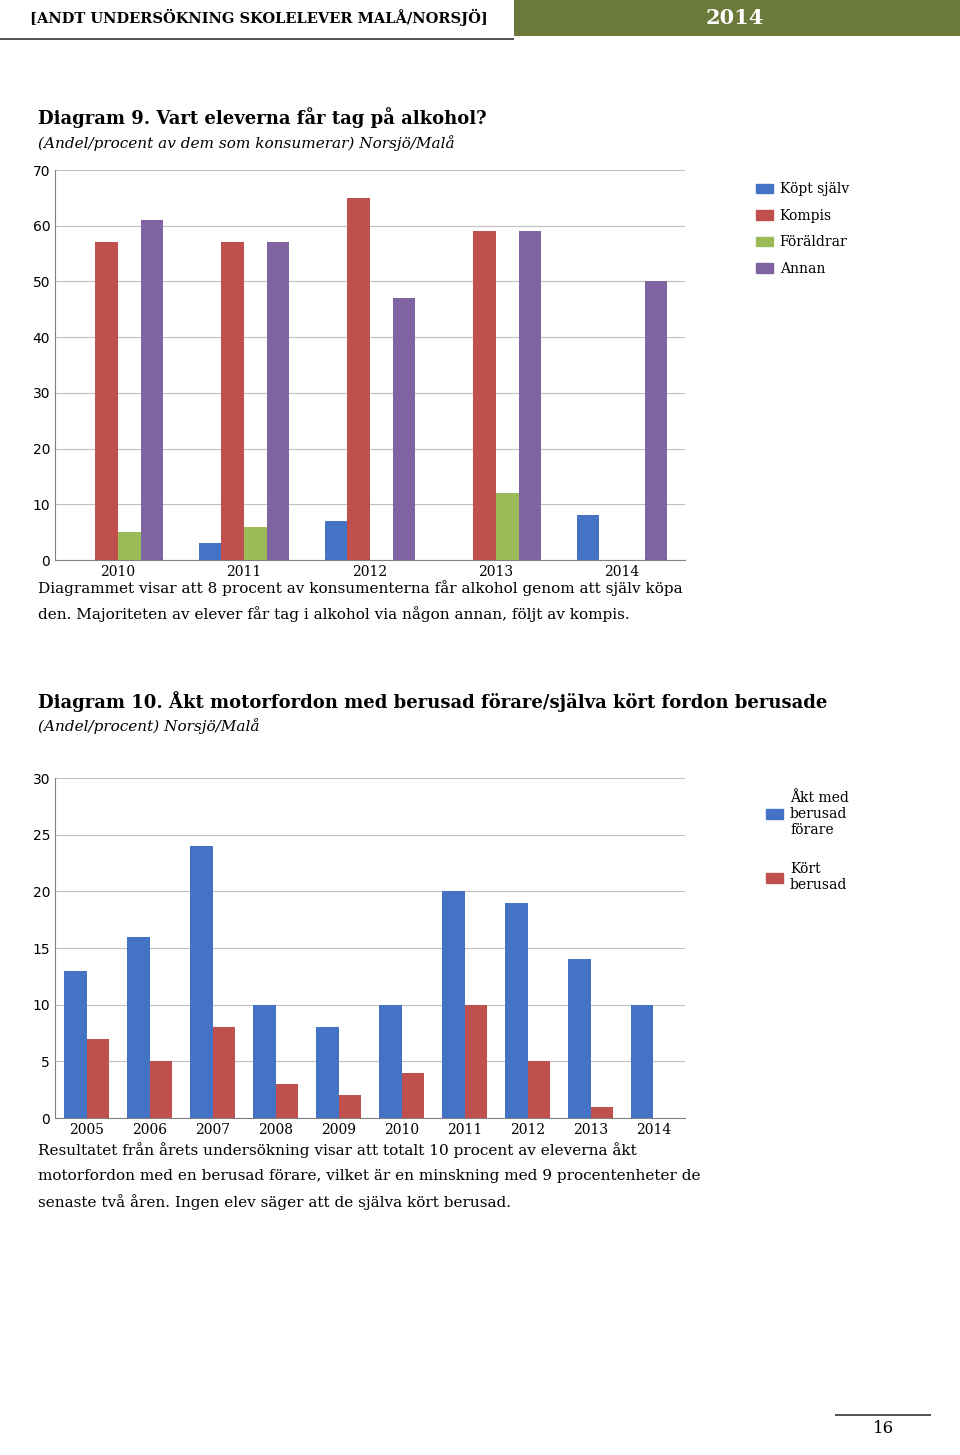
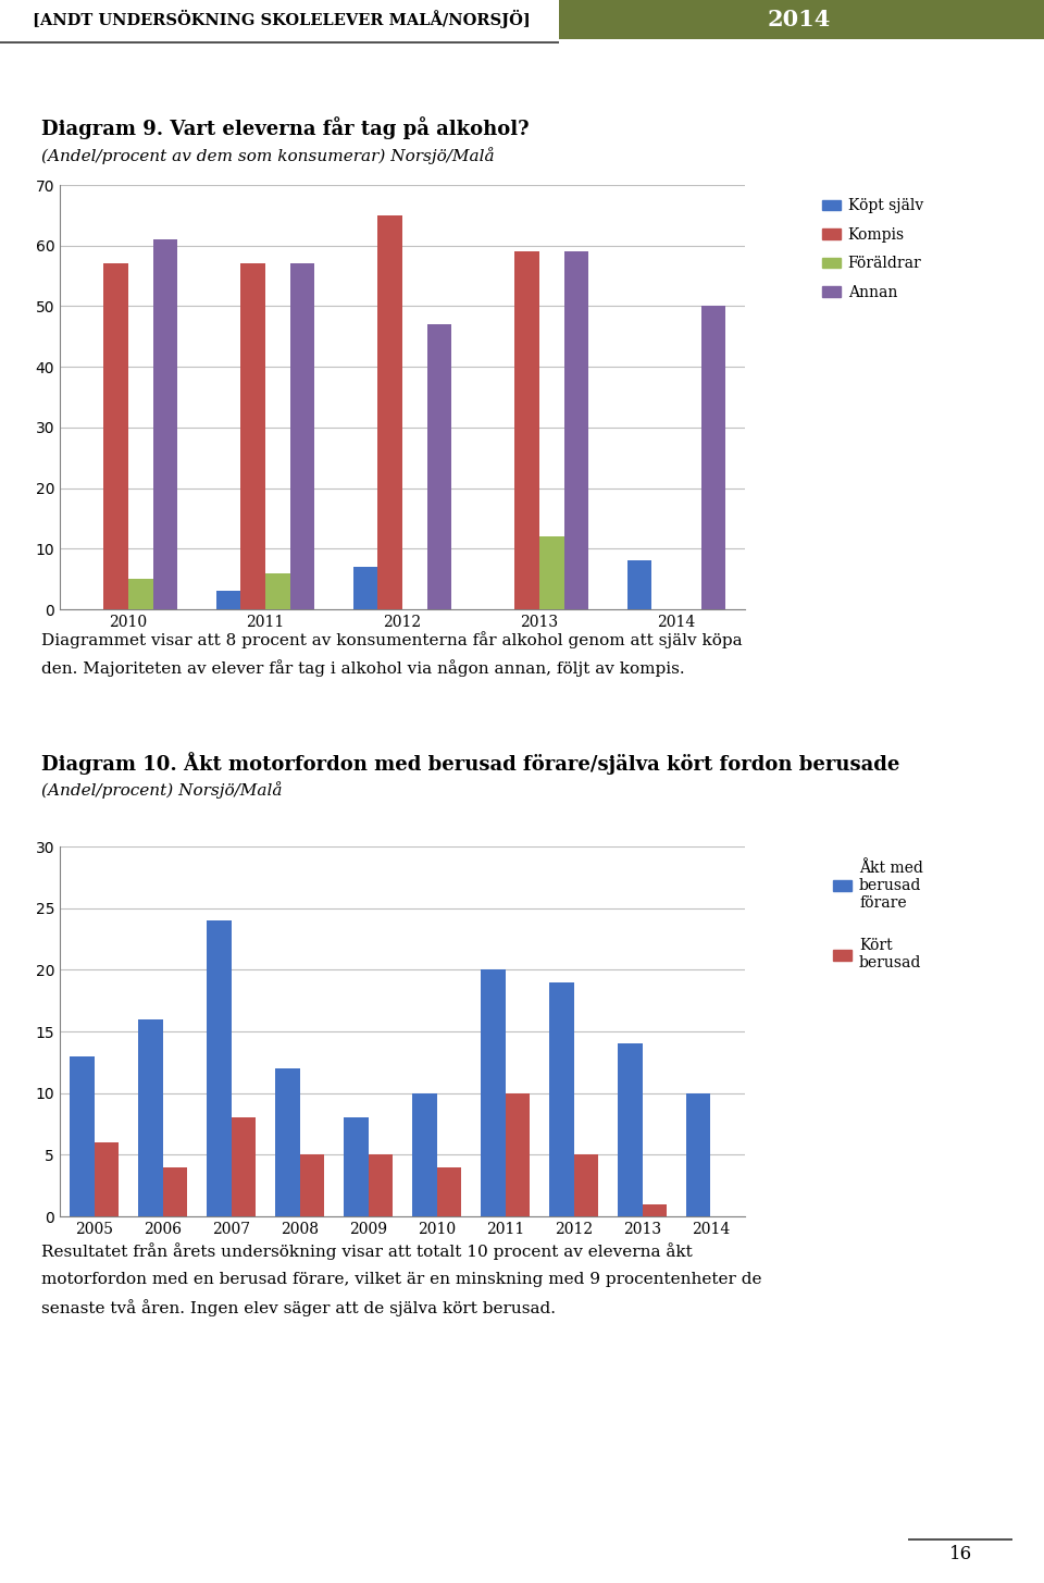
Kört berusad/2005: 7 -> 6
Kört berusad/2006: 5 -> 4
Åkt med berusad förare/2008: 10 -> 12
Kört berusad/2008: 3 -> 5
Kört berusad/2009: 2 -> 5
